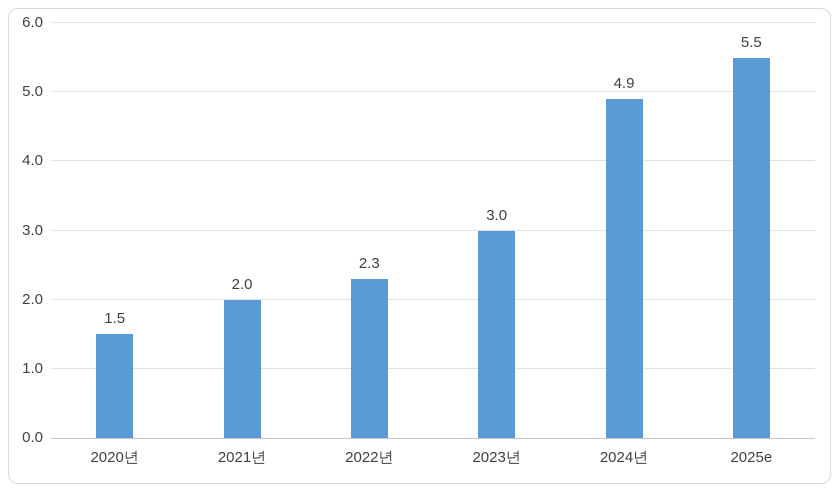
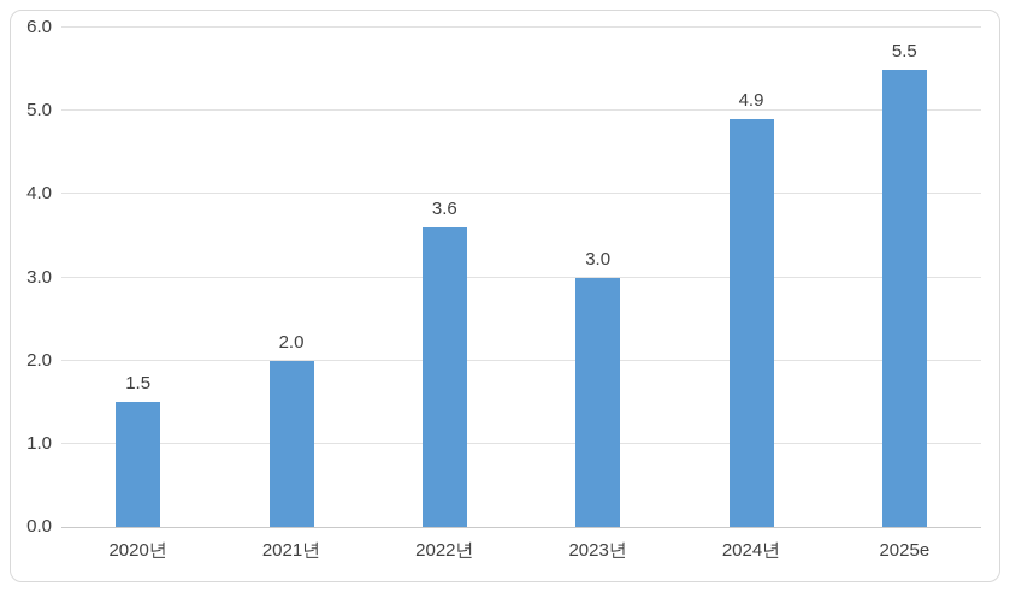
2022년: 2.3 -> 3.6
